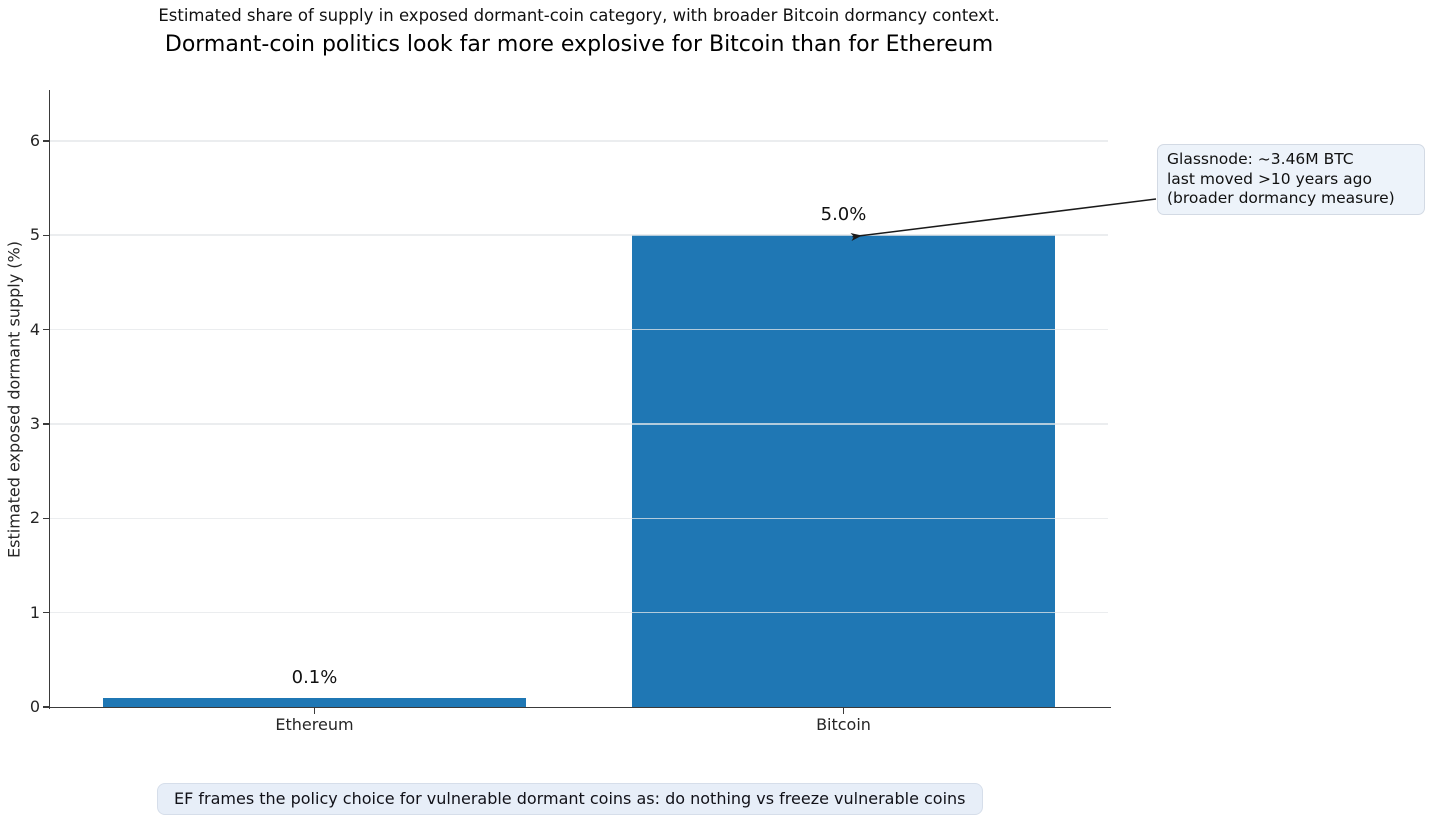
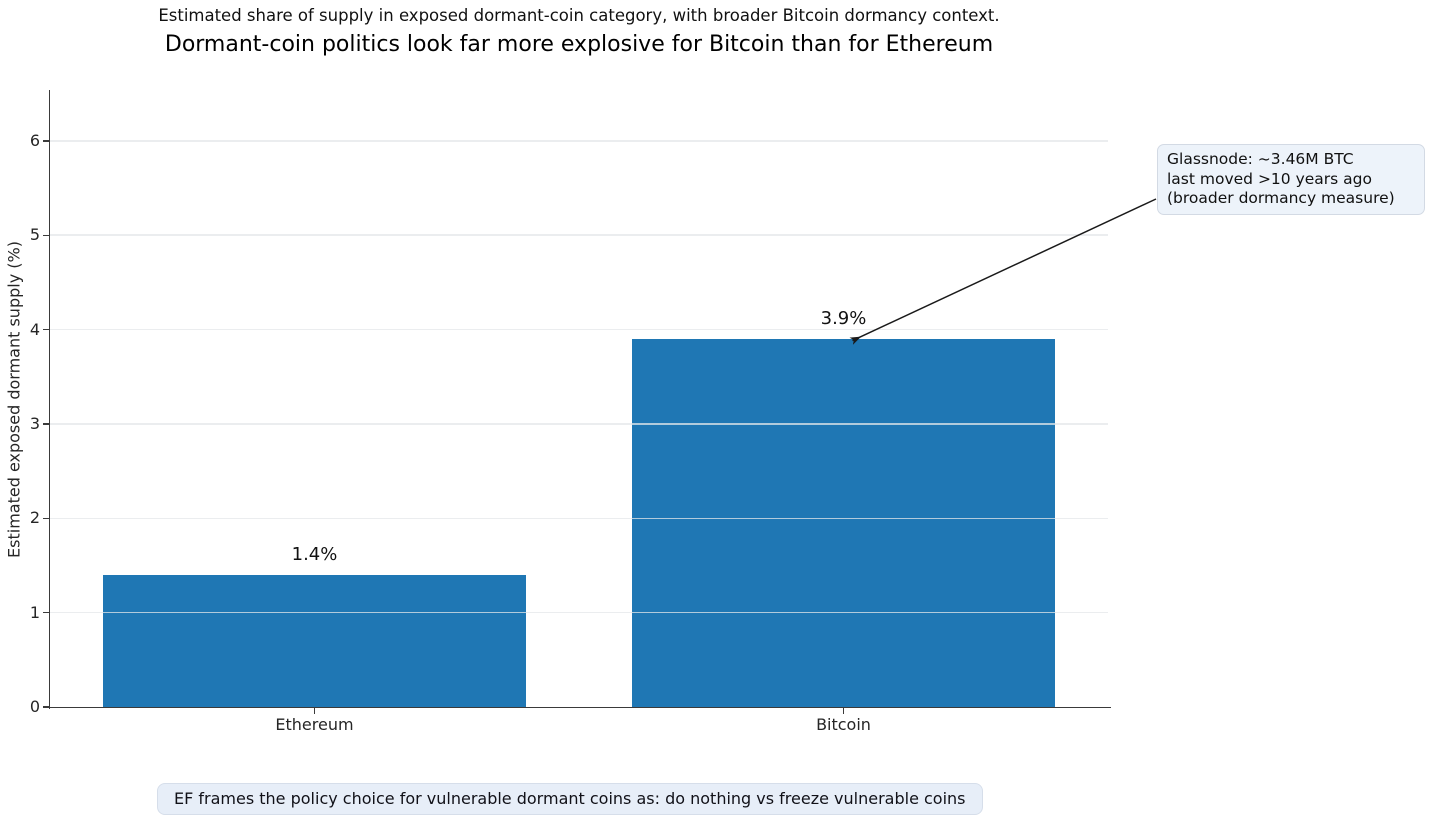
Ethereum: 0.1% -> 1.4%
Bitcoin: 5.0% -> 3.9%
